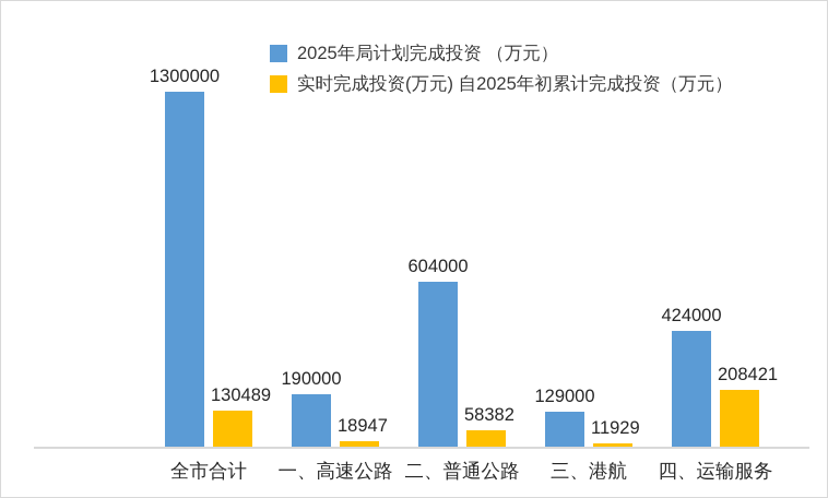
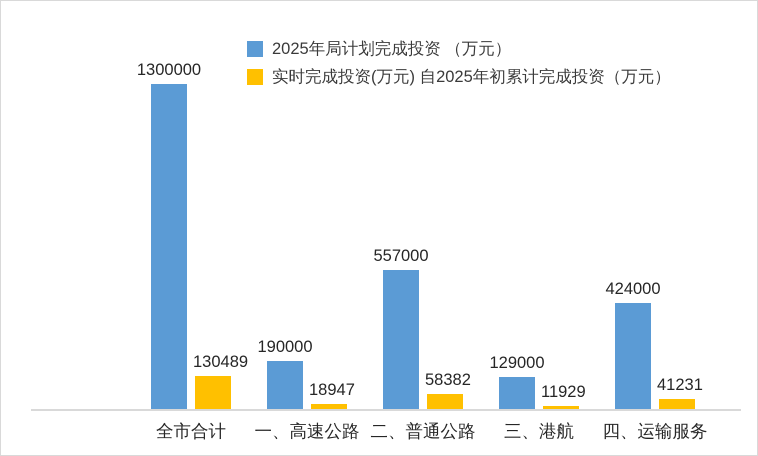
2025年局计划完成投资 （万元）/二、普通公路: 604000 -> 557000
实时完成投资(万元) 自2025年初累计完成投资（万元）/四、运输服务: 208421 -> 41231
